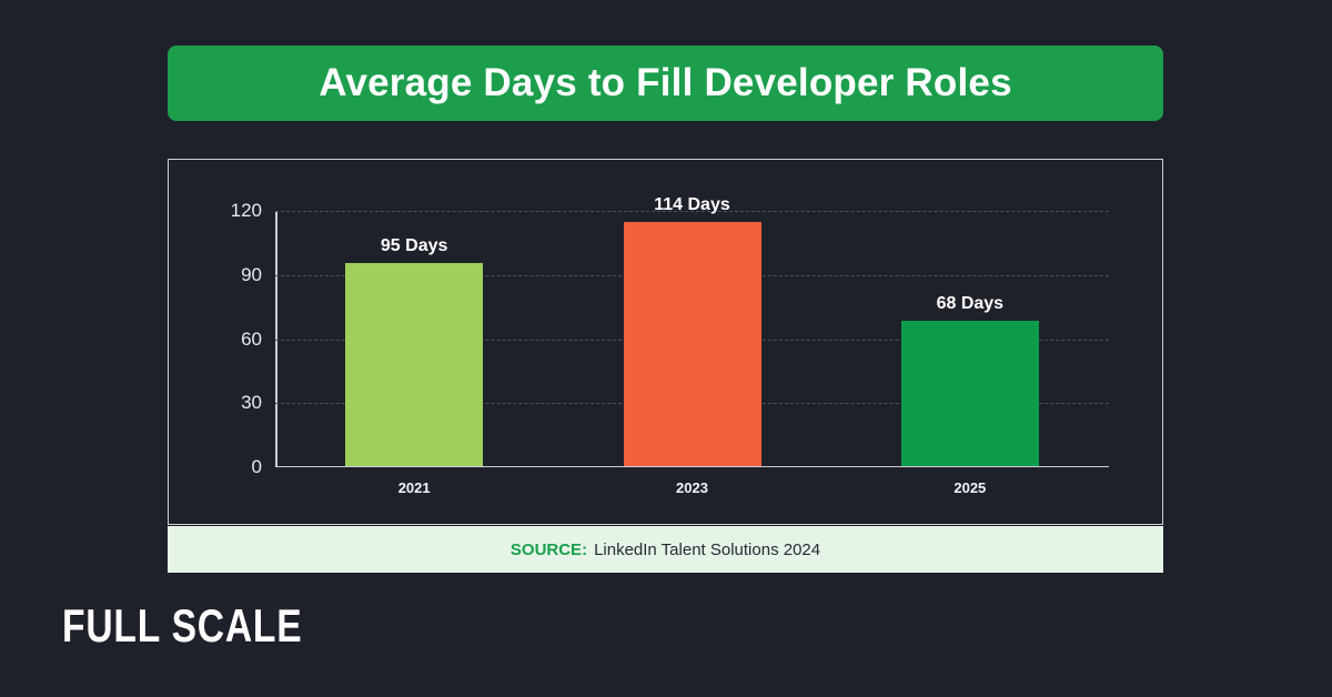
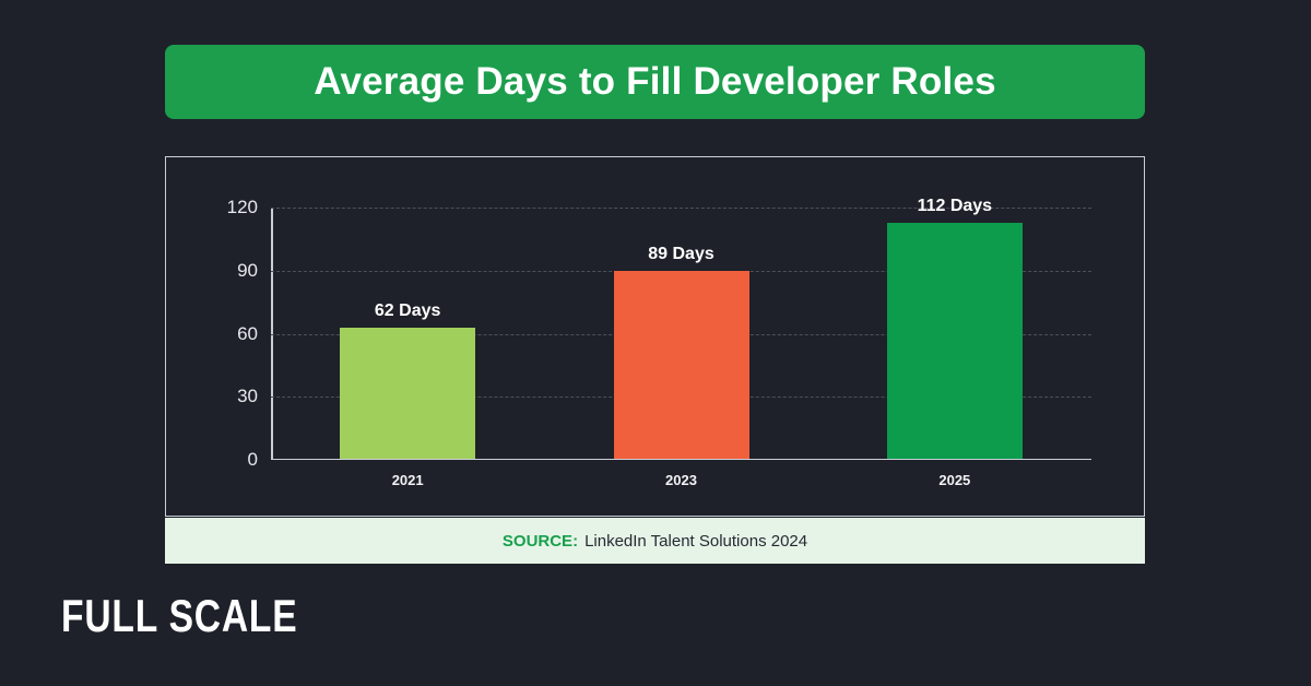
2021: 95 -> 62
2023: 114 -> 89
2025: 68 -> 112
